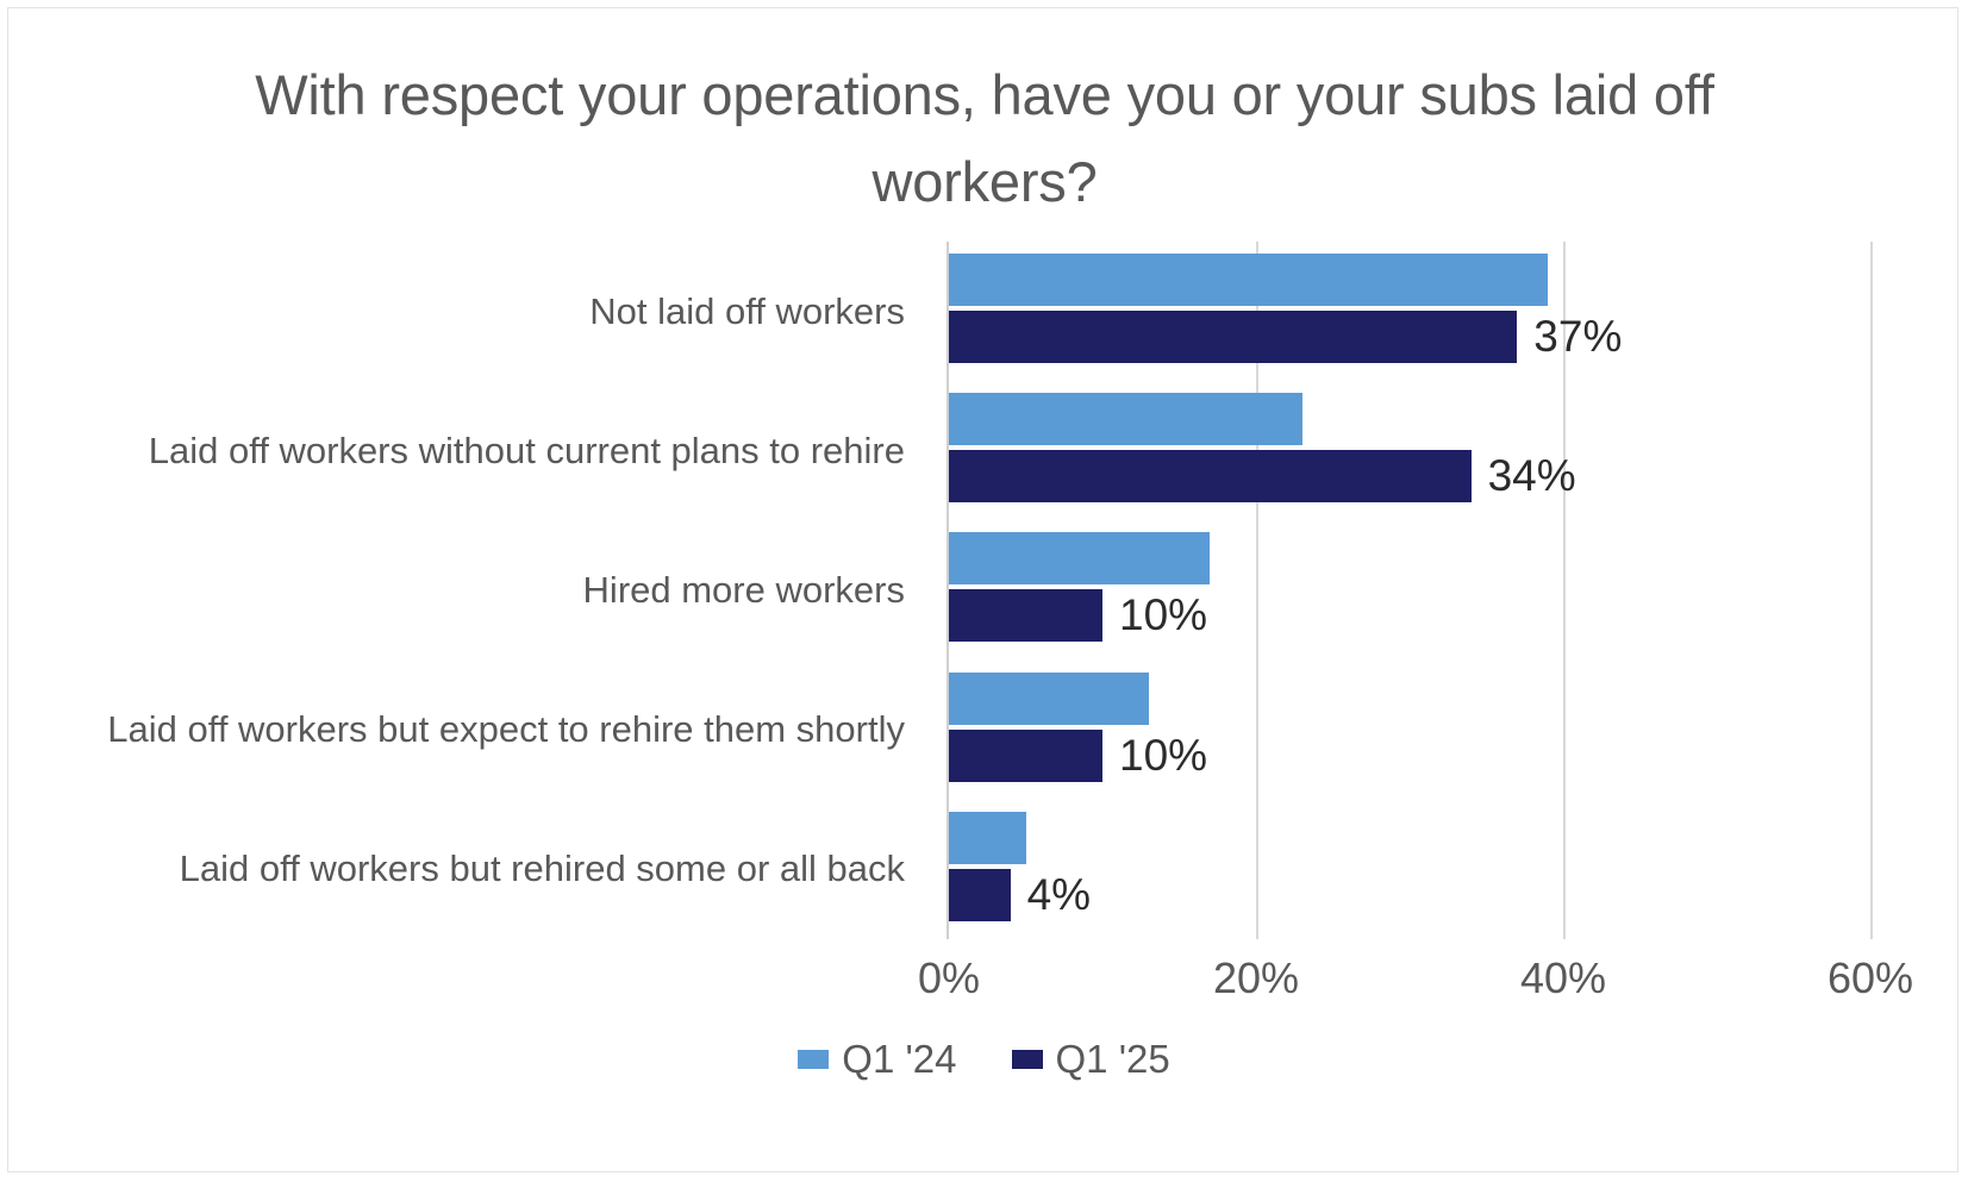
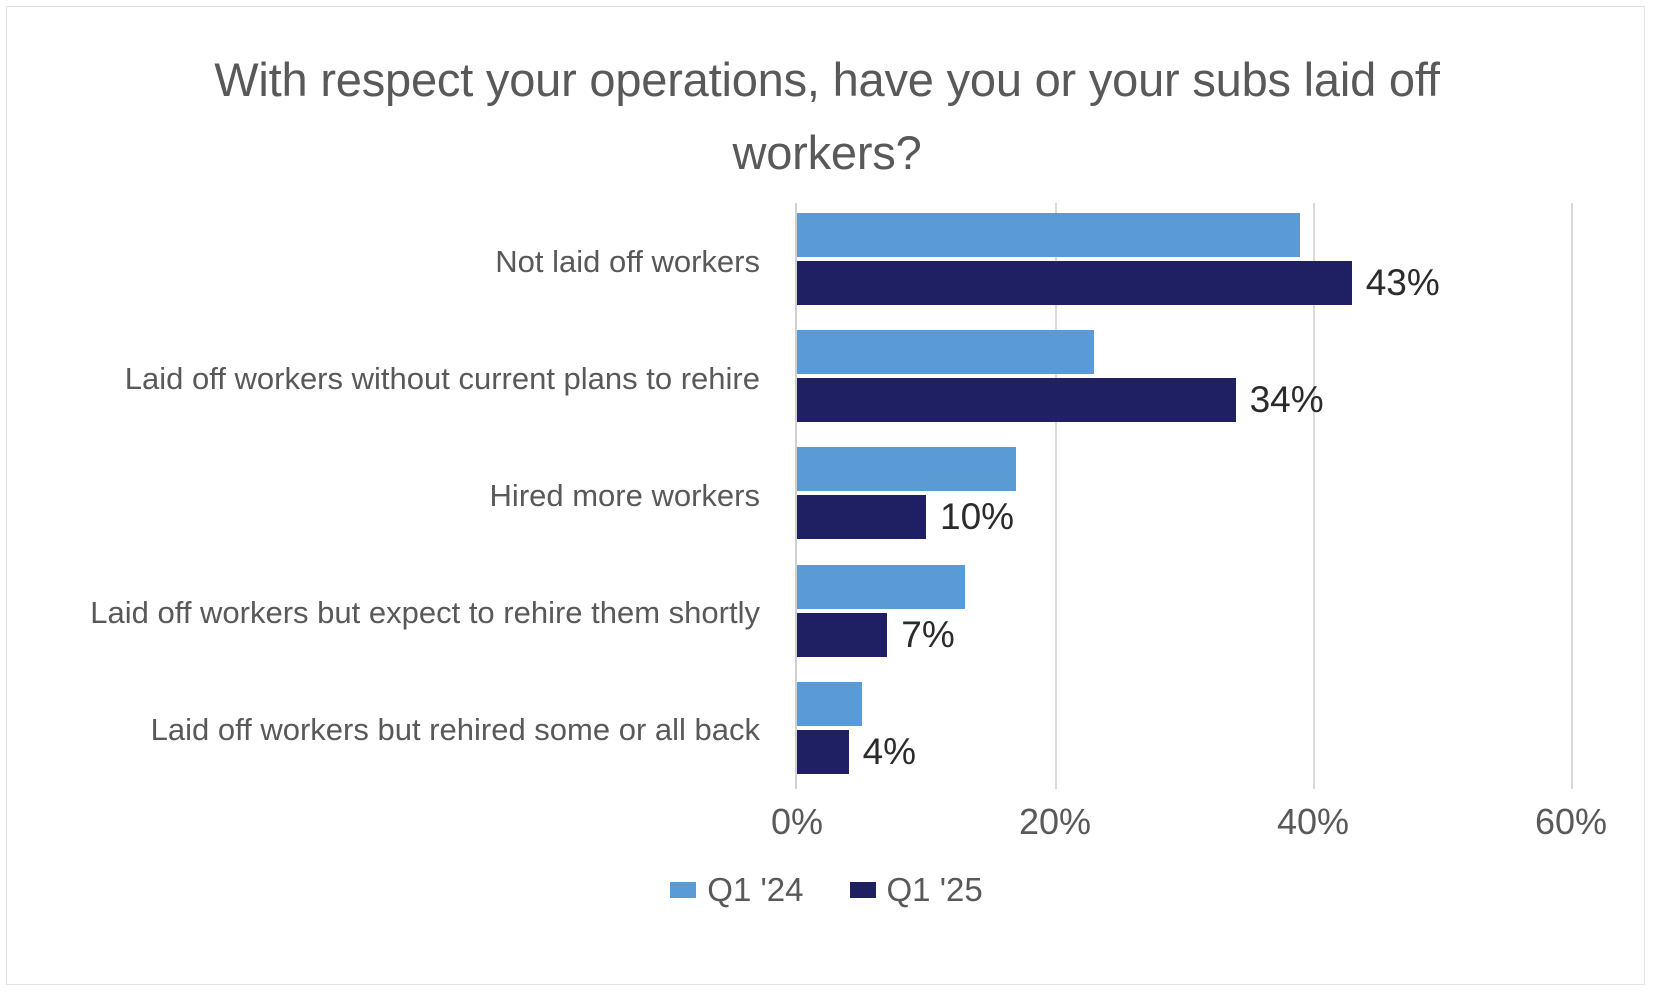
Q1 '25/Not laid off workers: 37% -> 43%
Q1 '25/Laid off workers but expect to rehire them shortly: 10% -> 7%
